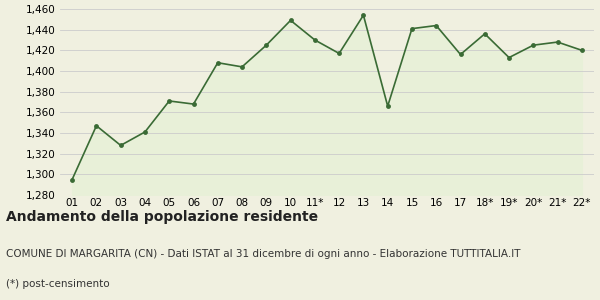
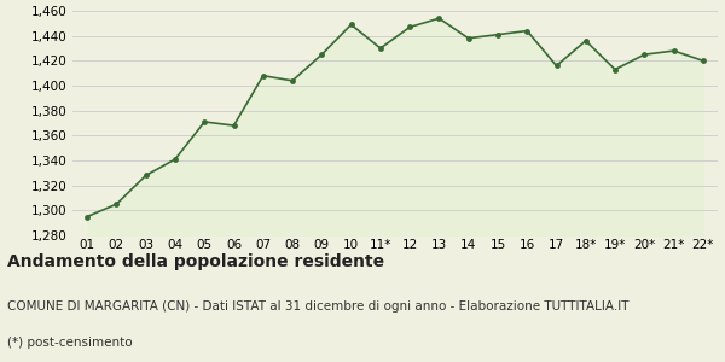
02: 1,347 -> 1,305
12: 1,417 -> 1,447
14: 1,366 -> 1,438
